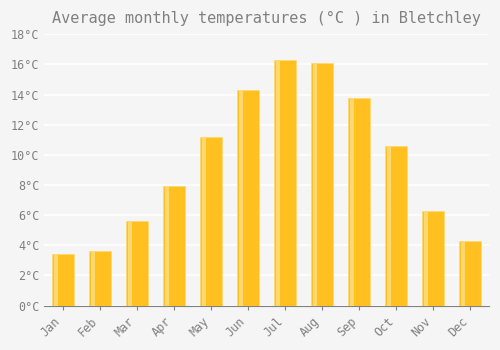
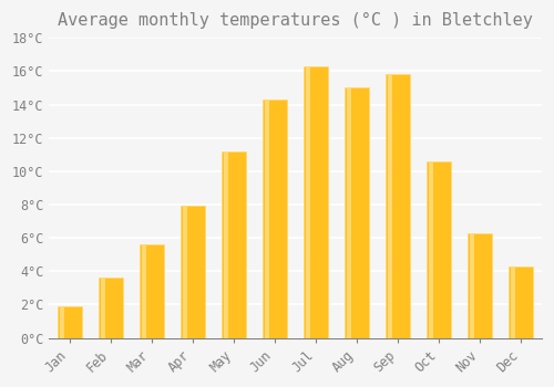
Jan: 3.4°C -> 1.9°C
Aug: 16.1°C -> 15.0°C
Sep: 13.8°C -> 15.8°C
